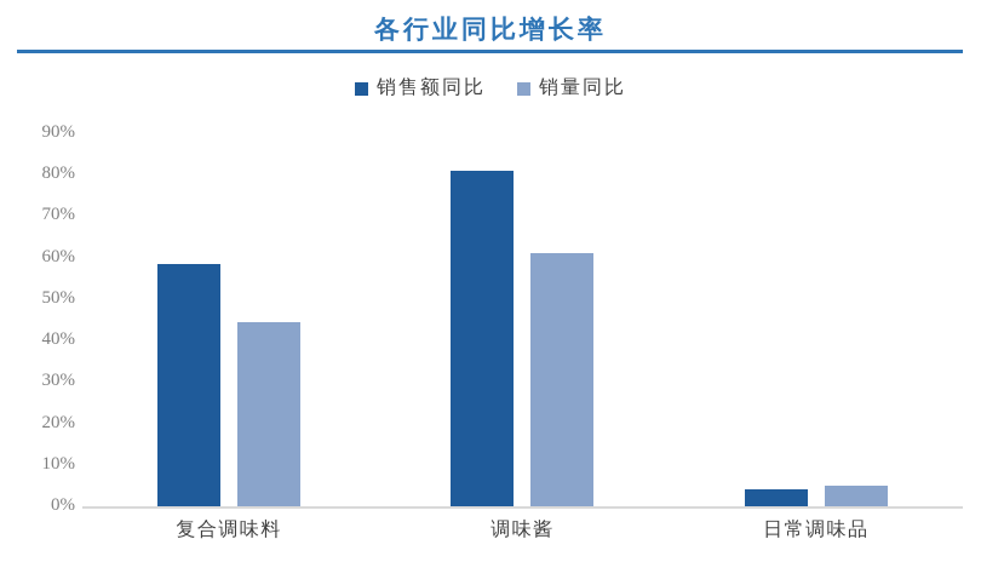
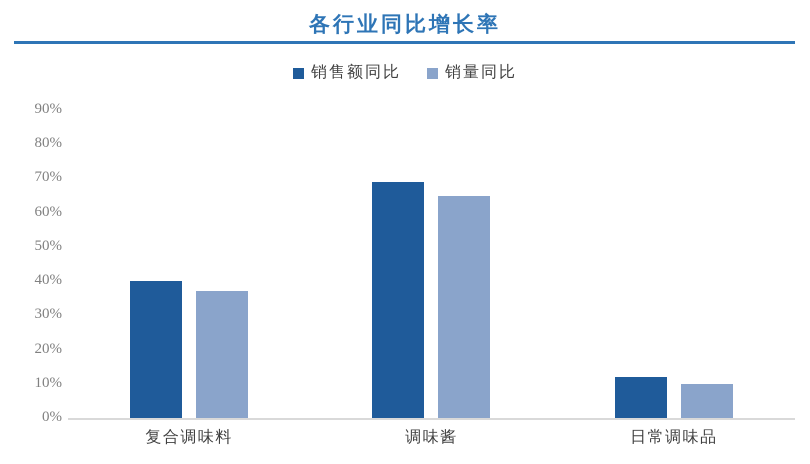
销售额同比/复合调味料: 58% -> 40%
销量同比/复合调味料: 44% -> 37%
销售额同比/调味酱: 81% -> 69%
销量同比/调味酱: 61% -> 65%
销售额同比/日常调味品: 4% -> 12%
销量同比/日常调味品: 5% -> 10%
